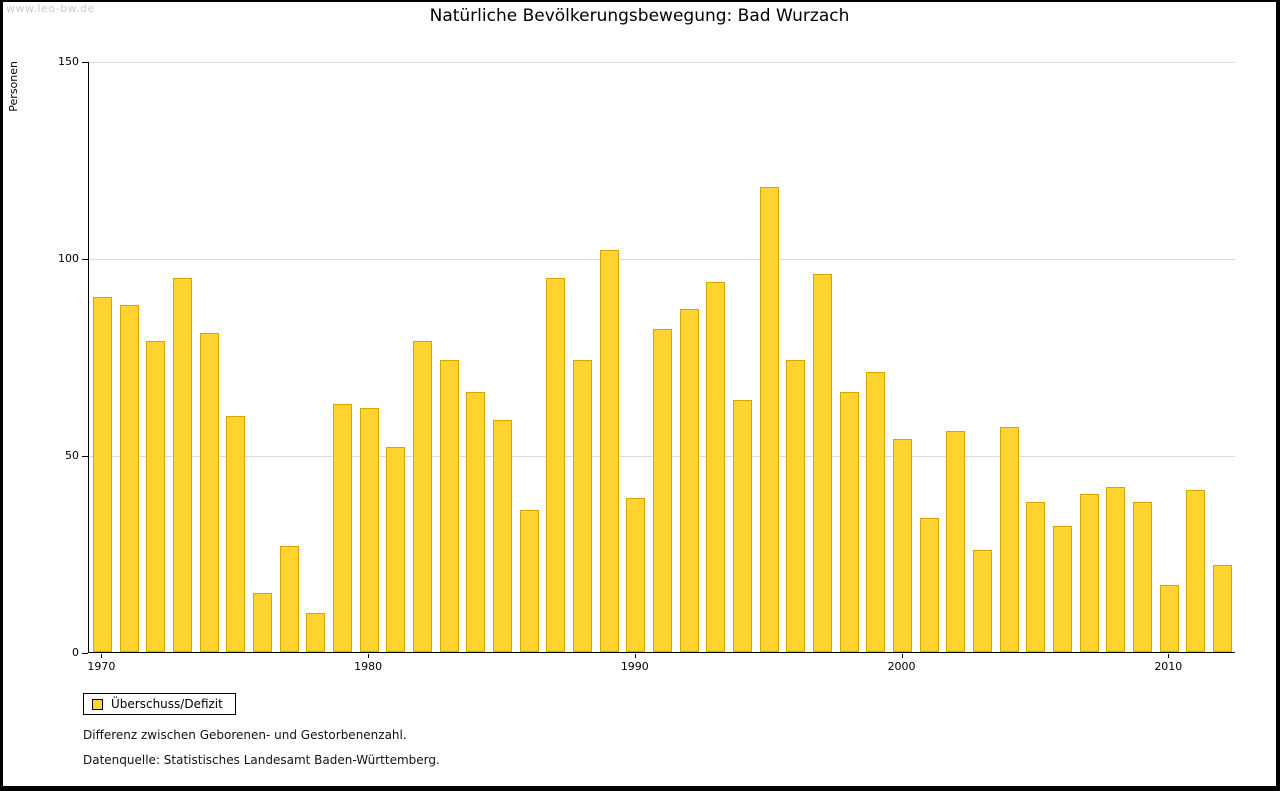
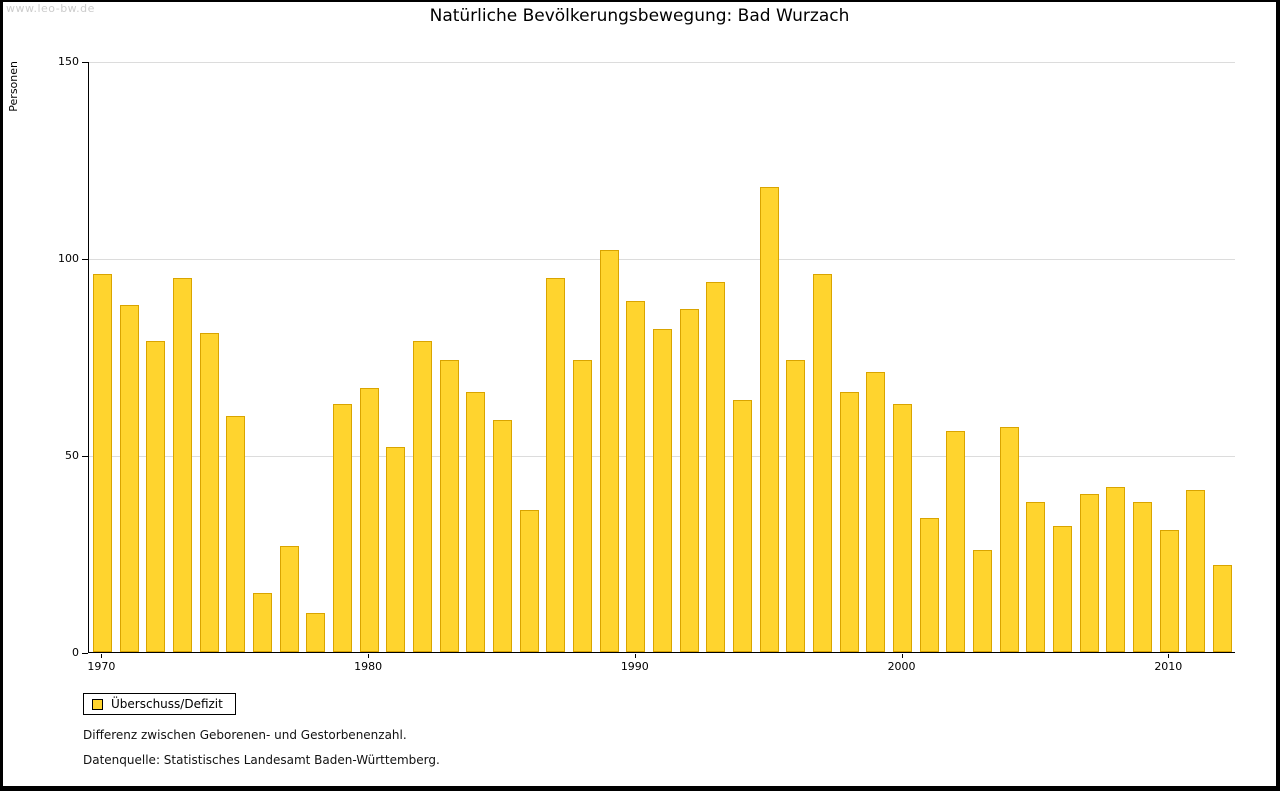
1970: 90 -> 96
1980: 62 -> 67
1990: 39 -> 89
2000: 54 -> 63
2010: 17 -> 31
